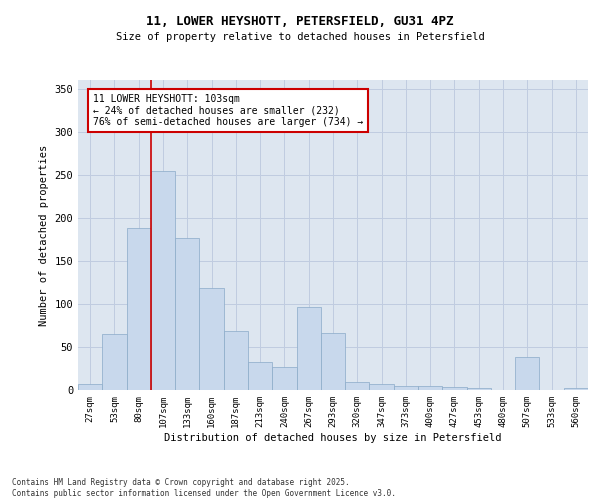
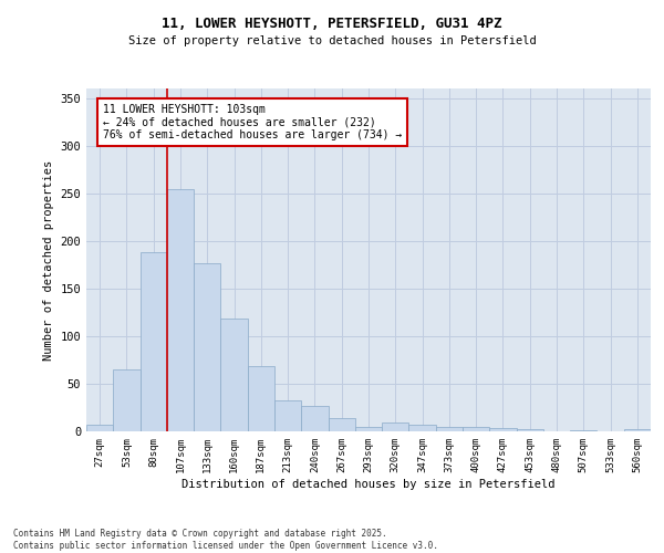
267sqm: 96 -> 14
293sqm: 66 -> 5
507sqm: 38 -> 1
